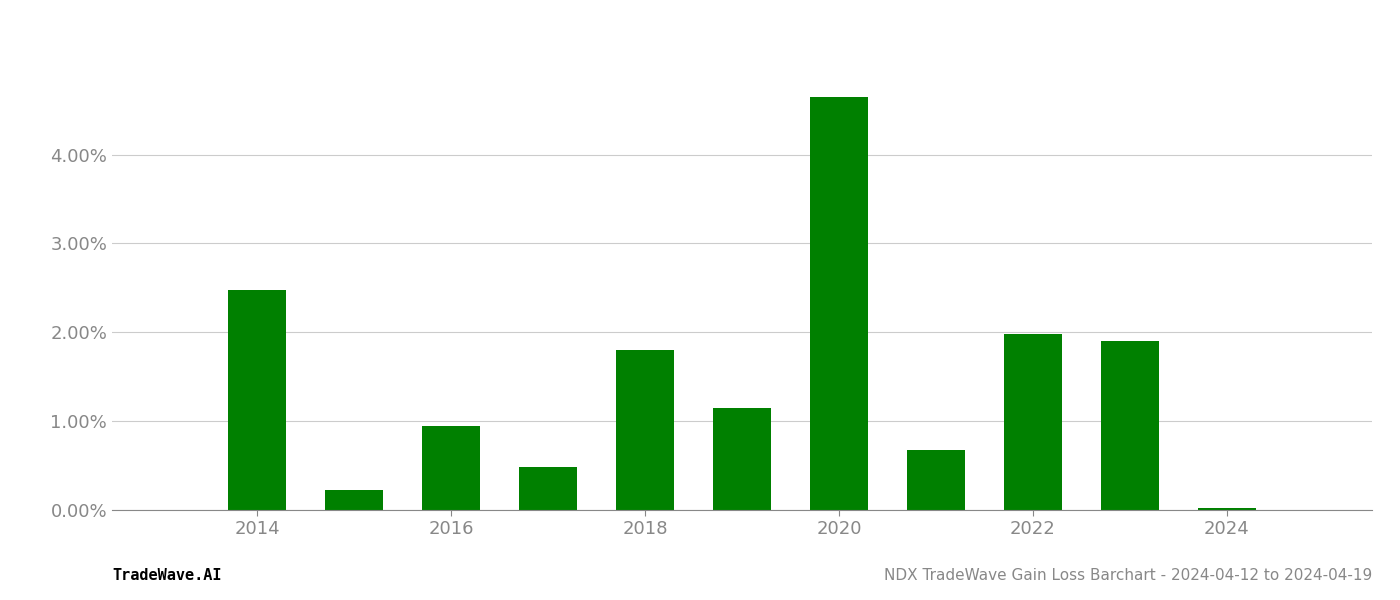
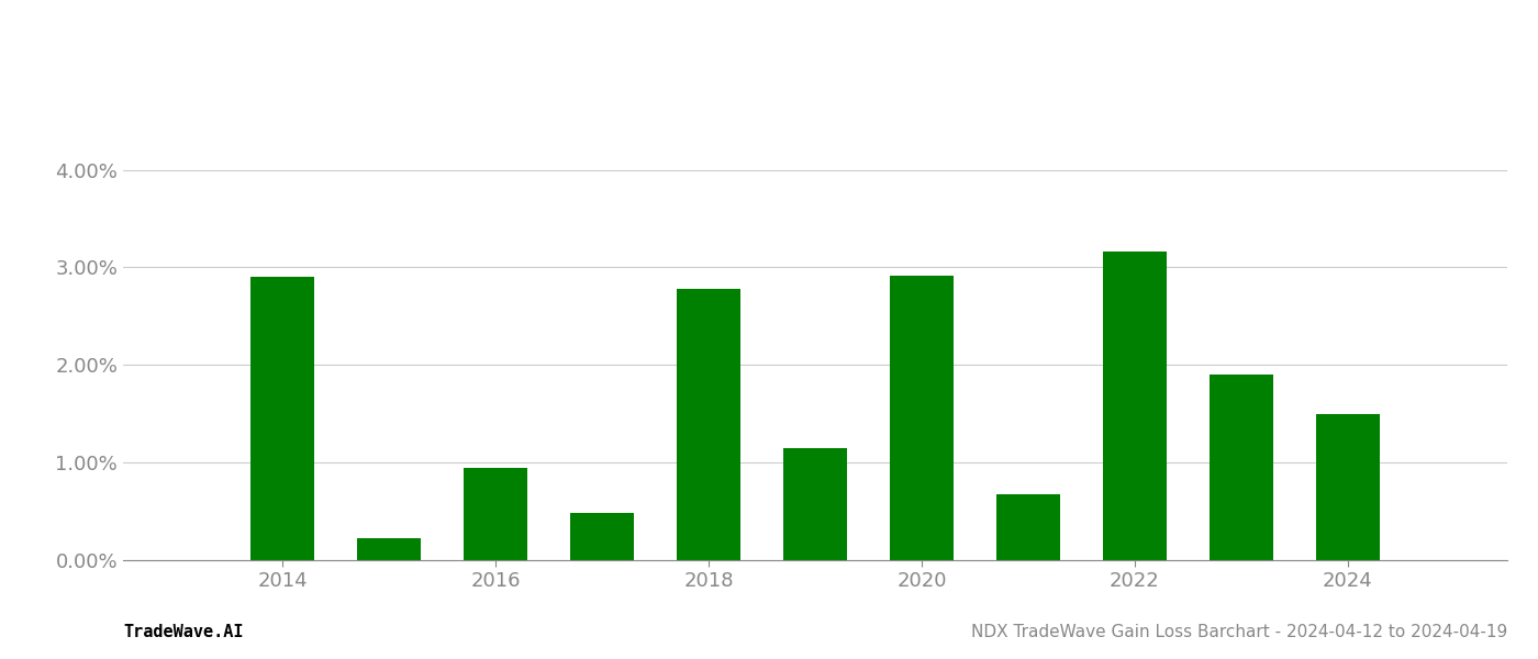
2014: 2.48% -> 2.90%
2018: 1.80% -> 2.78%
2020: 4.65% -> 2.92%
2022: 1.98% -> 3.16%
2024: 0.02% -> 1.50%
